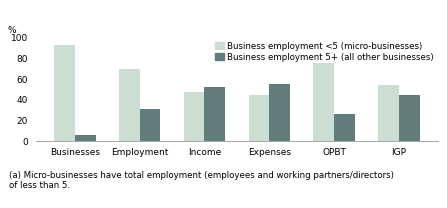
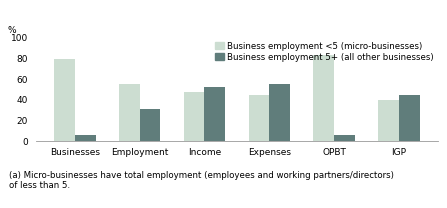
Business employment <5 (micro-businesses)/Businesses: 93 -> 79
Business employment <5 (micro-businesses)/Employment: 70 -> 55
Business employment <5 (micro-businesses)/OPBT: 75 -> 83
Business employment 5+ (all other businesses)/OPBT: 26 -> 6
Business employment <5 (micro-businesses)/IGP: 54 -> 40
